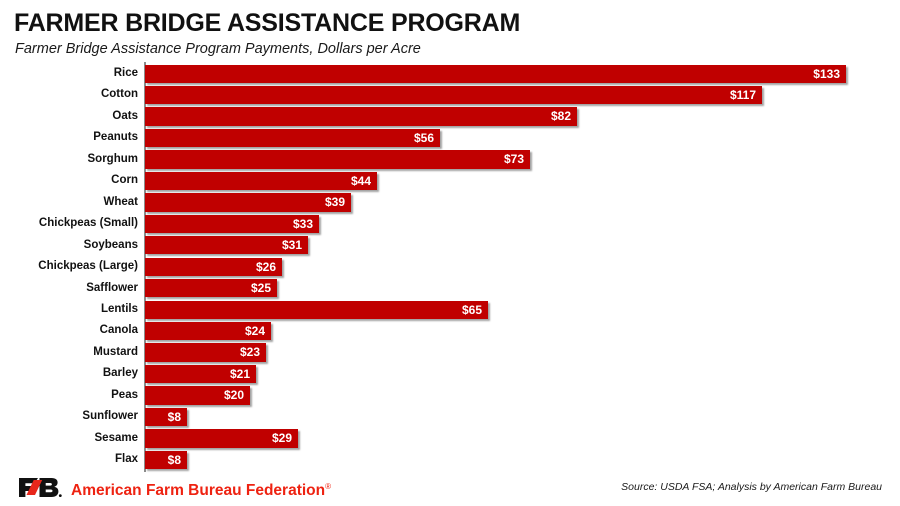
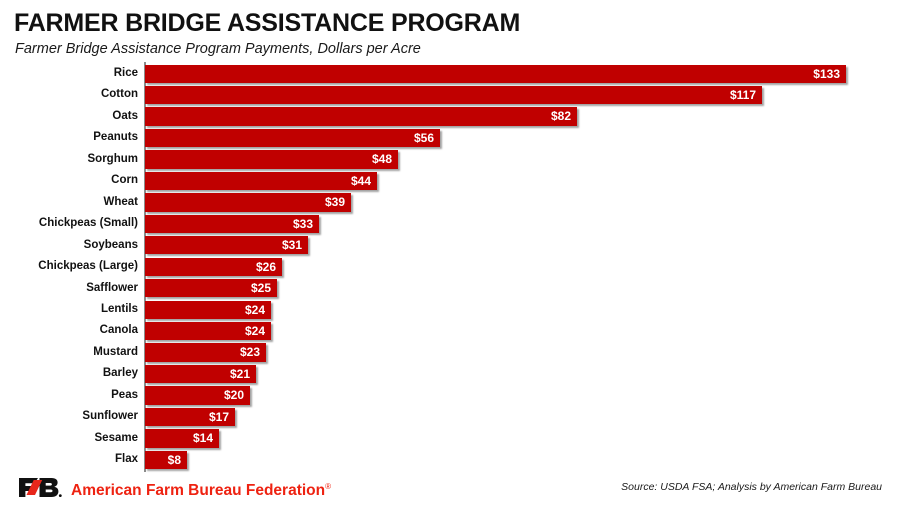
Sorghum: $73 -> $48
Lentils: $65 -> $24
Sunflower: $8 -> $17
Sesame: $29 -> $14
